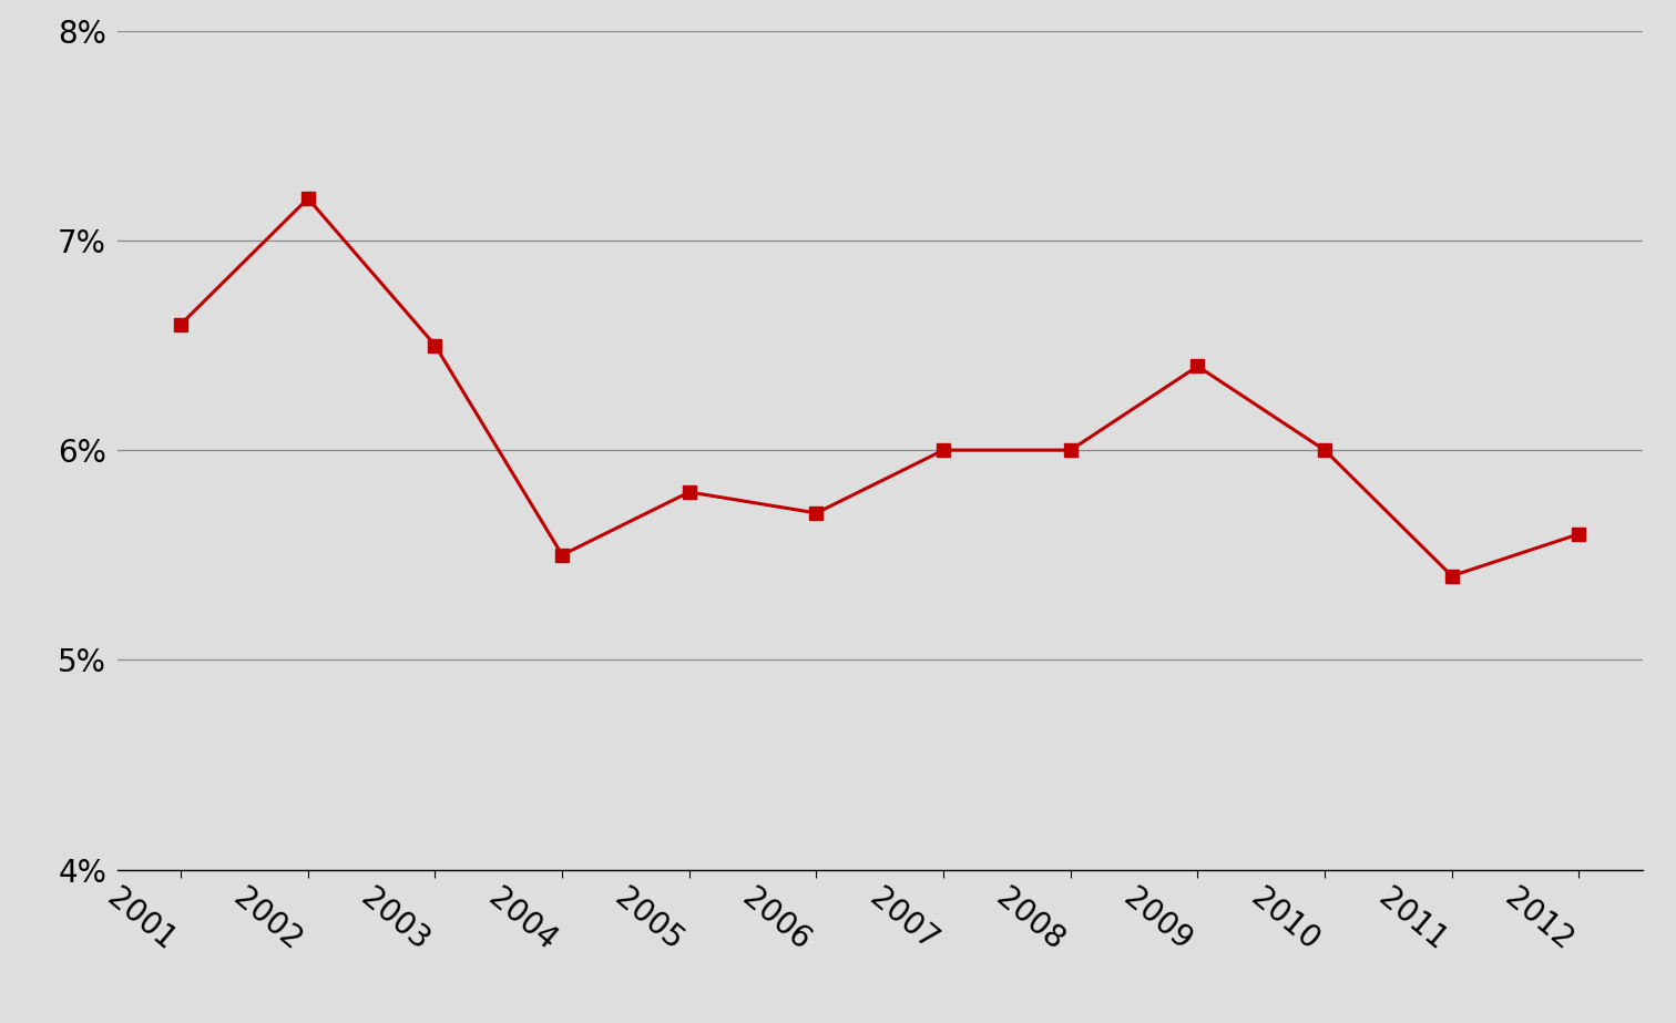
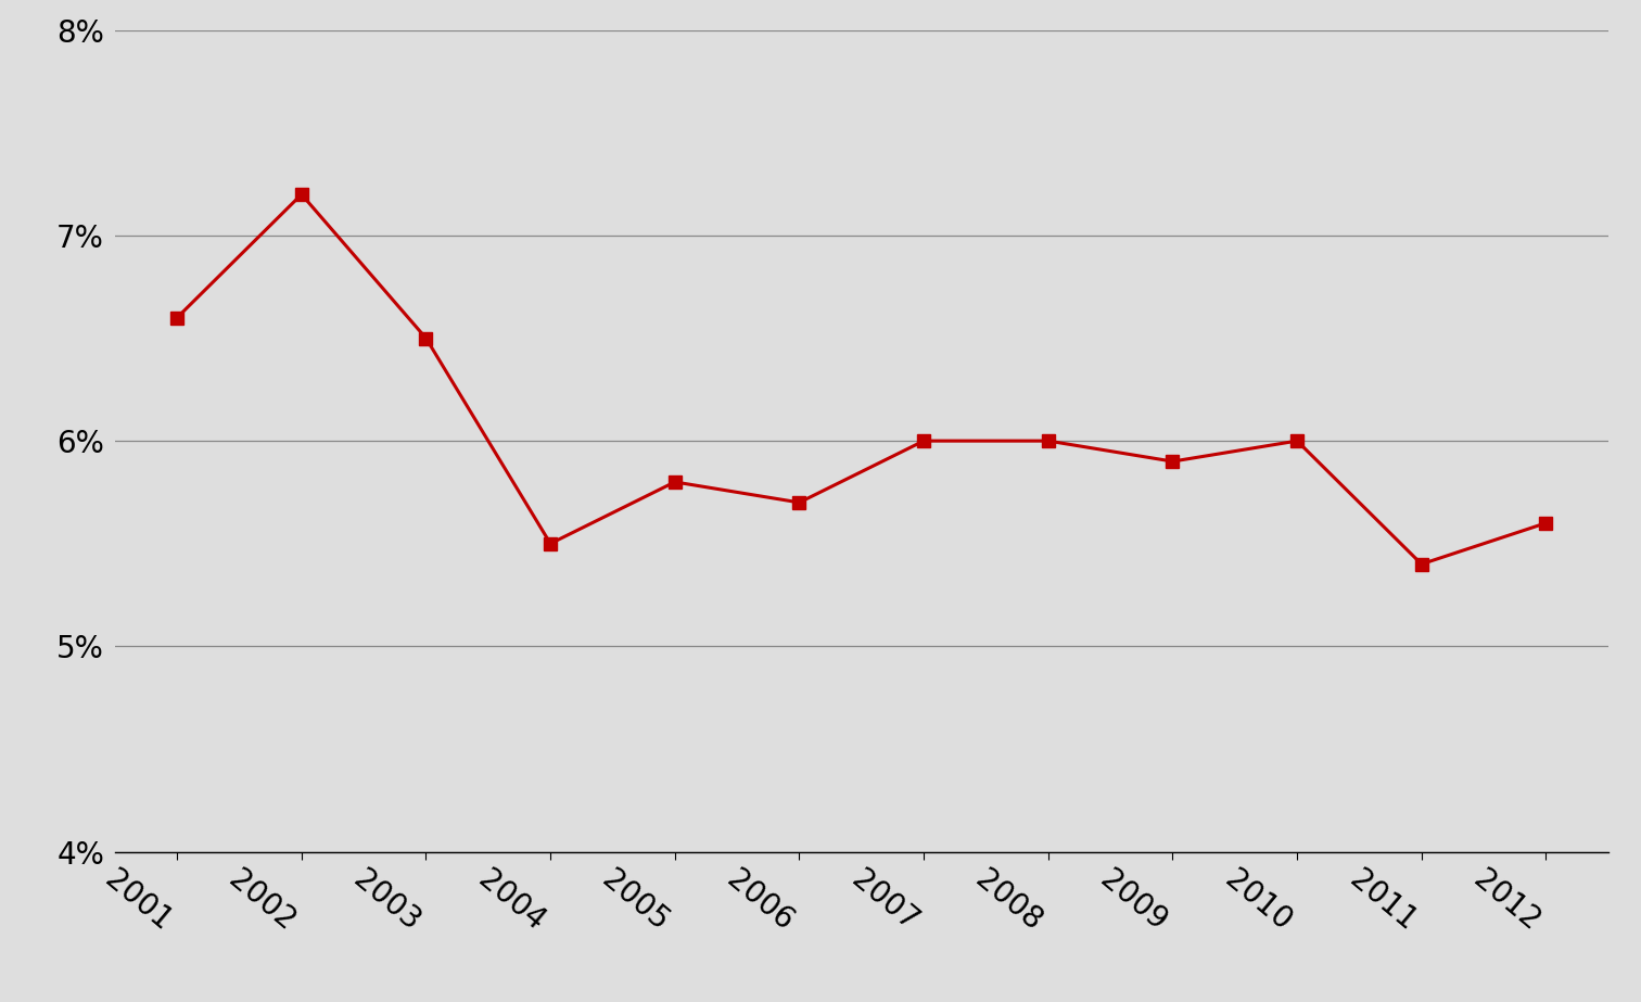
2009: 6.4% -> 5.9%
